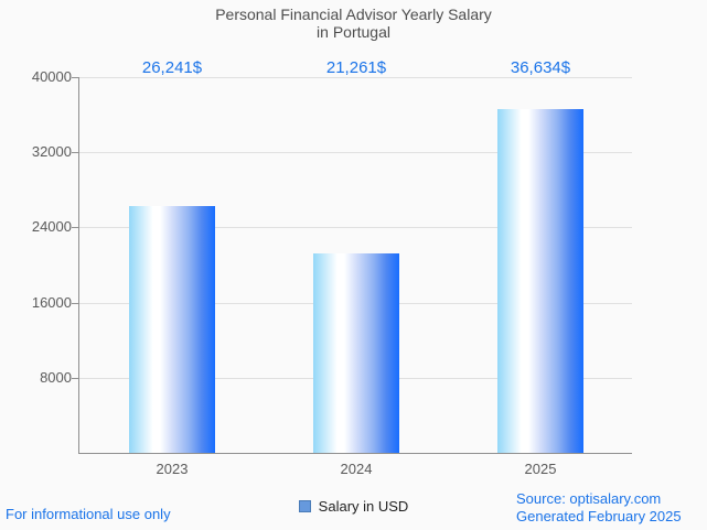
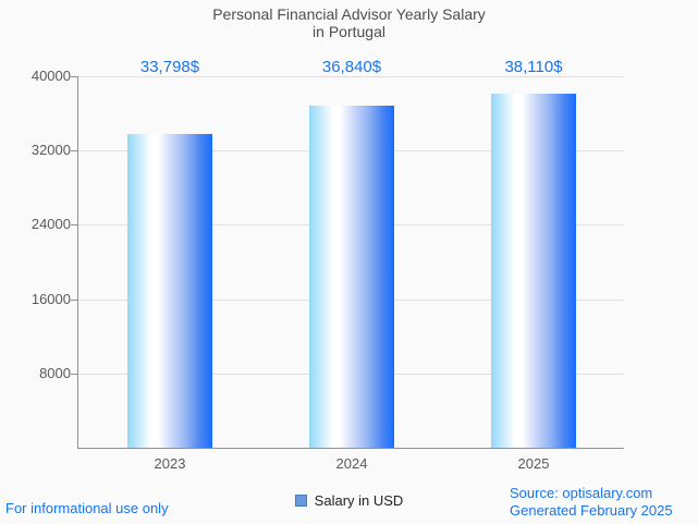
2023: 26,241 -> 33,798
2024: 21,261 -> 36,840
2025: 36,634 -> 38,110
